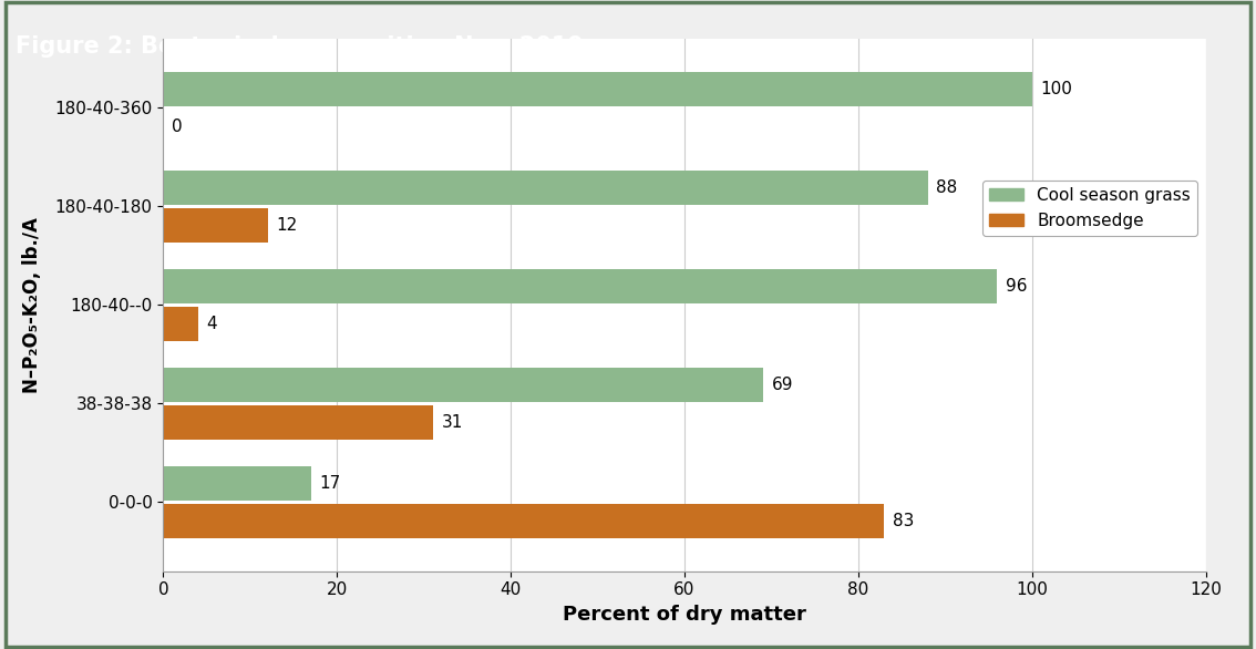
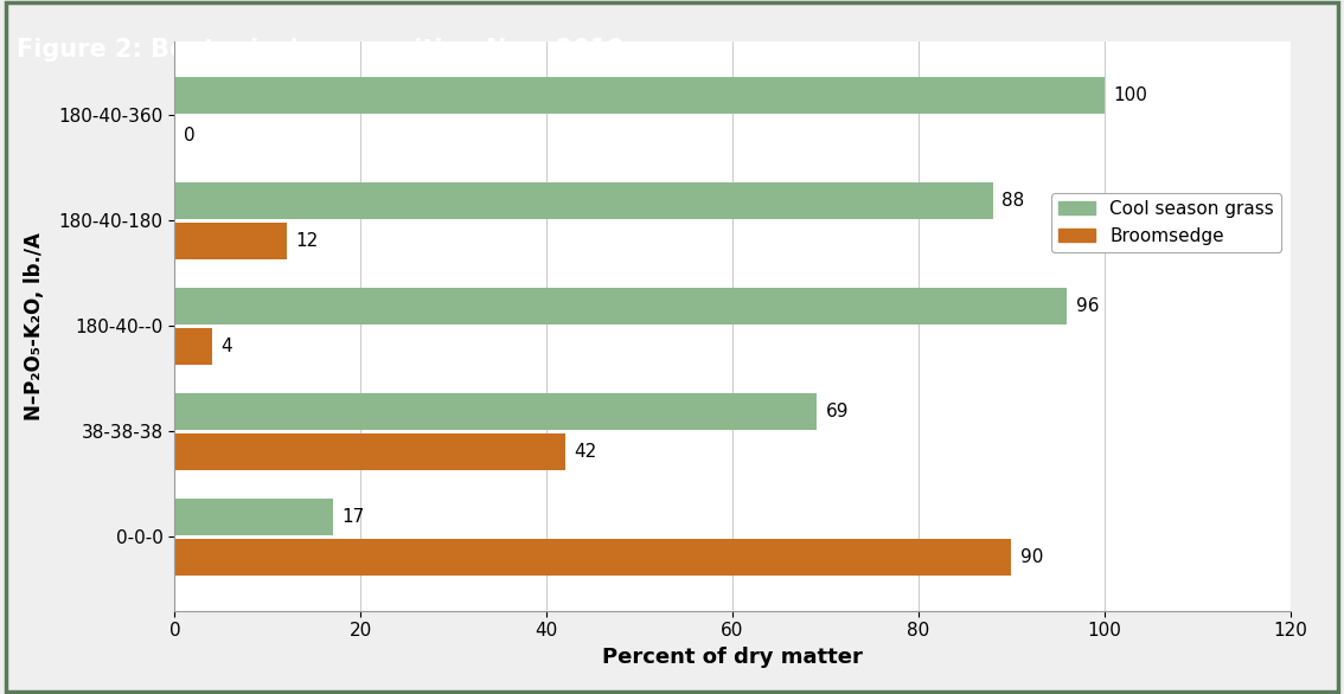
Broomsedge/38-38-38: 31 -> 42
Broomsedge/0-0-0: 83 -> 90
